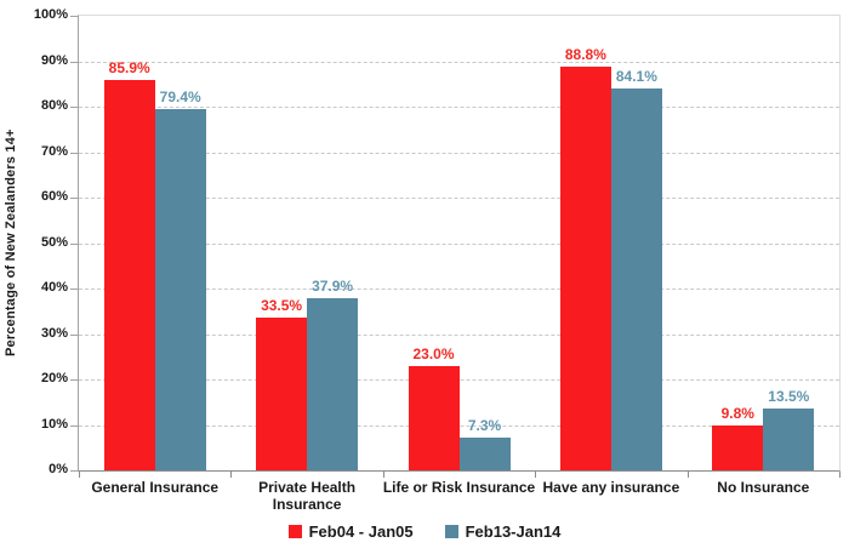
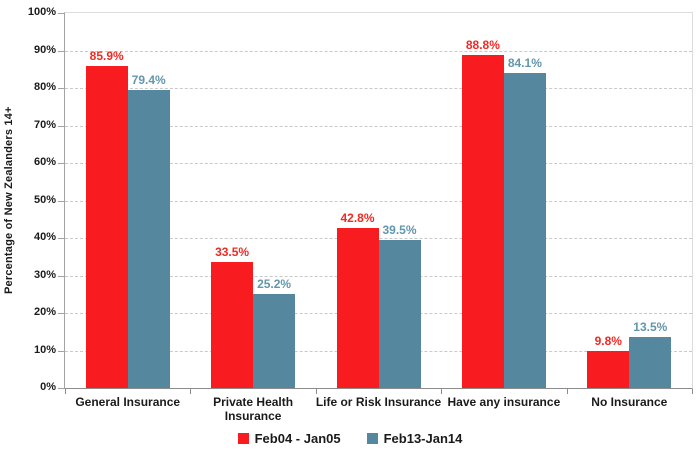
Feb13-Jan14/Private Health Insurance: 37.9% -> 25.2%
Feb04 - Jan05/Life or Risk Insurance: 23.0% -> 42.8%
Feb13-Jan14/Life or Risk Insurance: 7.3% -> 39.5%
